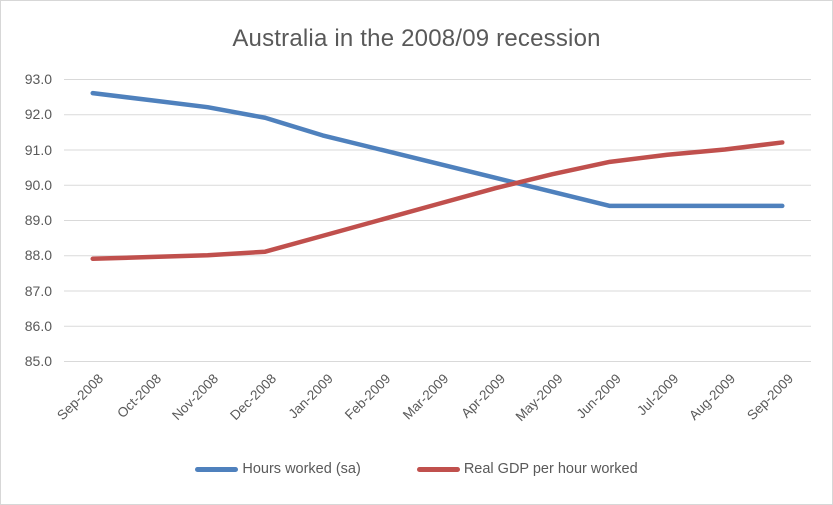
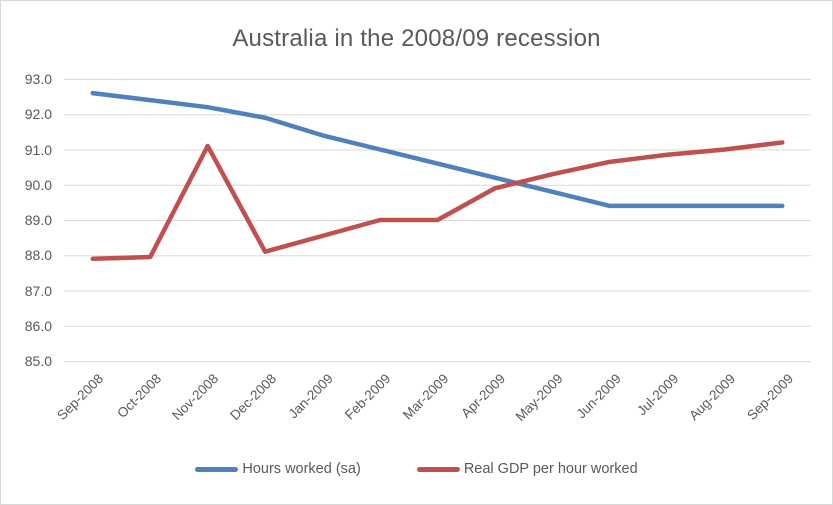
Real GDP per hour worked/Nov-2008: 88.0 -> 91.1
Real GDP per hour worked/Mar-2009: 89.5 -> 89.0
